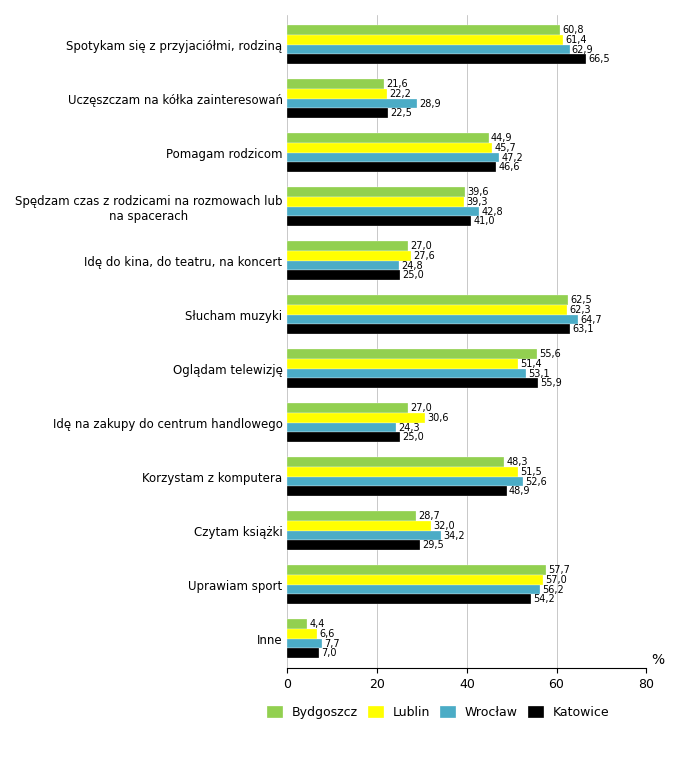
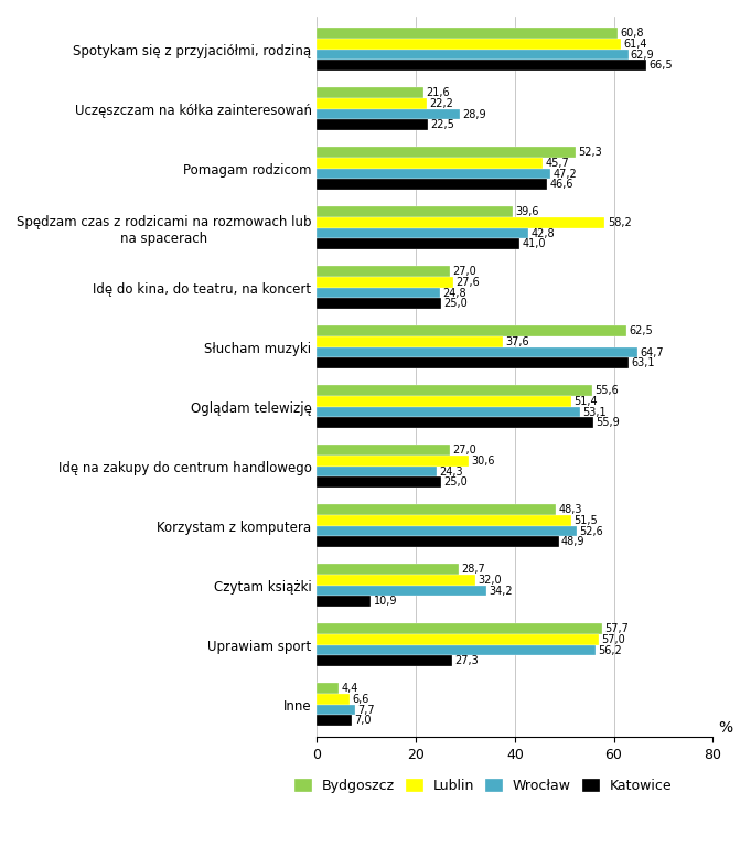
Bydgoszcz/Pomagam rodzicom: 44,9 -> 52,3
Lublin/Spędzam czas z rodzicami na rozmowach lub na spacerach: 39,3 -> 58,2
Lublin/Słucham muzyki: 62,3 -> 37,6
Katowice/Czytam książki: 29,5 -> 10,9
Katowice/Uprawiam sport: 54,2 -> 27,3
